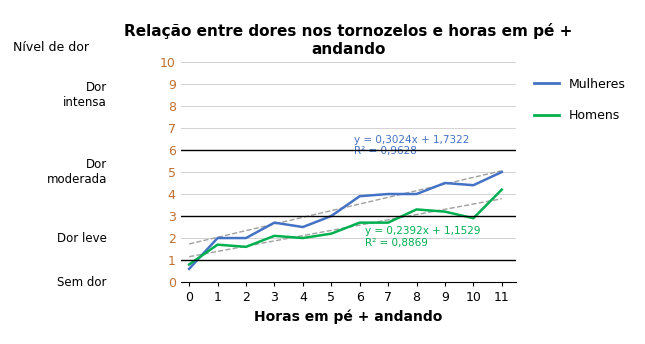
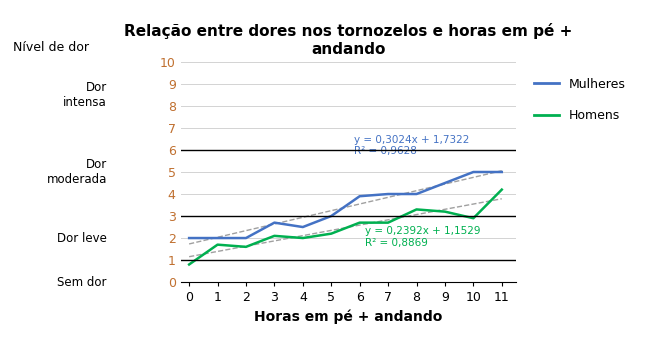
Mulheres/0: 0.6 -> 2.0
Mulheres/10: 4.4 -> 5.0
